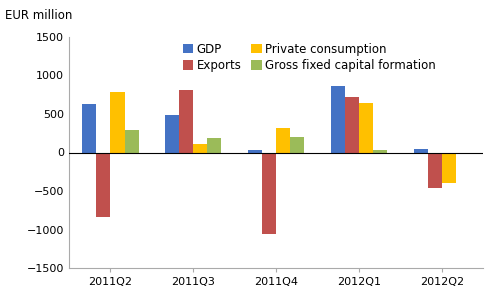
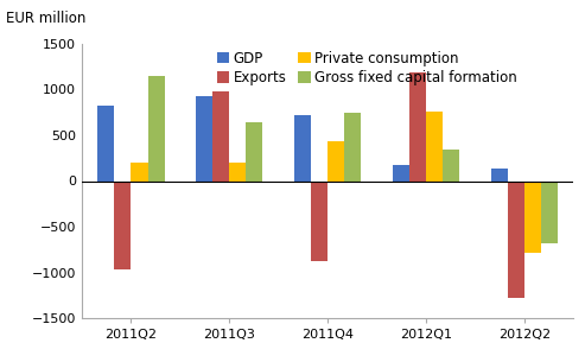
GDP/2011Q2: 630 -> 820
Exports/2011Q2: -830 -> -960
Private consumption/2011Q2: 780 -> 200
Gross fixed capital formation/2011Q2: 290 -> 1140
GDP/2011Q3: 490 -> 920
Exports/2011Q3: 810 -> 980
Private consumption/2011Q3: 110 -> 200
Gross fixed capital formation/2011Q3: 190 -> 640
GDP/2011Q4: 30 -> 720
Exports/2011Q4: -1050 -> -880
Private consumption/2011Q4: 320 -> 440
Gross fixed capital formation/2011Q4: 200 -> 740
GDP/2012Q1: 860 -> 180
Exports/2012Q1: 720 -> 1180
Private consumption/2012Q1: 640 -> 760
Gross fixed capital formation/2012Q1: 30 -> 340
GDP/2012Q2: 40 -> 140
Exports/2012Q2: -460 -> -1280
Private consumption/2012Q2: -390 -> -780
Gross fixed capital formation/2012Q2: -20 -> -680
